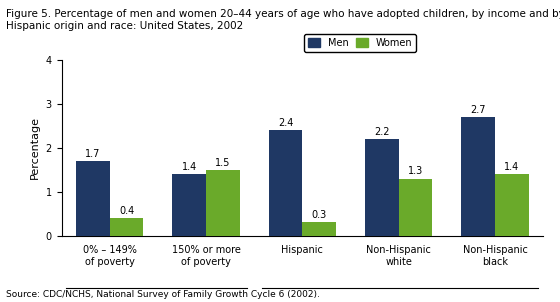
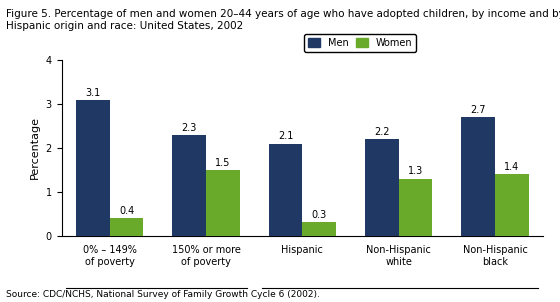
Men/0% – 149% of poverty: 1.7 -> 3.1
Men/150% or more of poverty: 1.4 -> 2.3
Men/Hispanic: 2.4 -> 2.1
